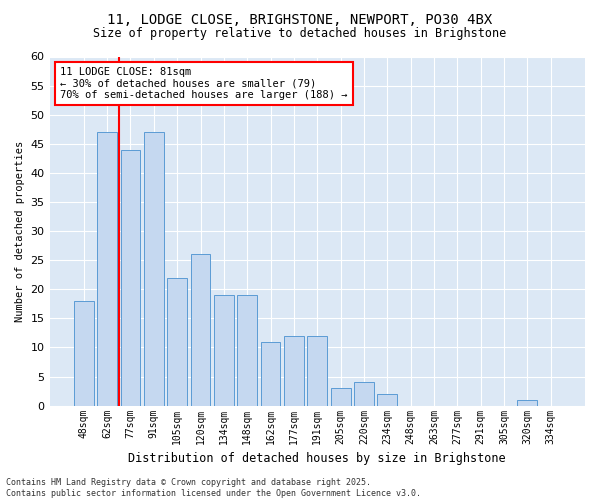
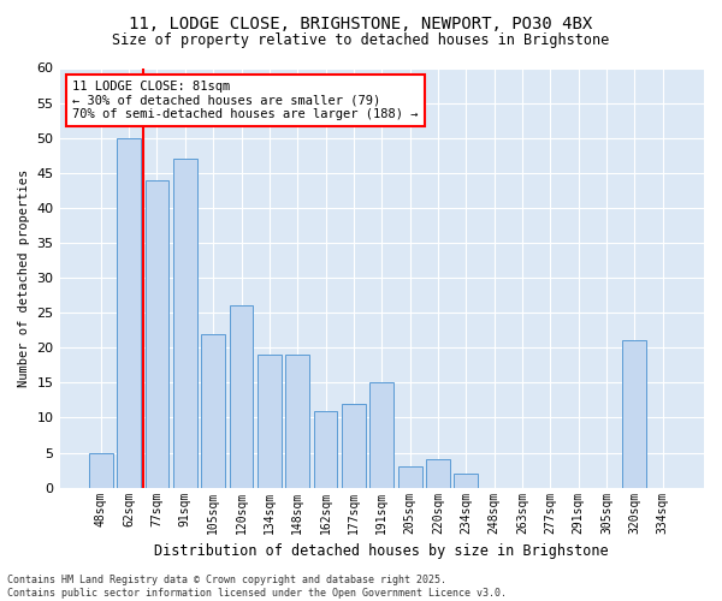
48sqm: 18 -> 5
62sqm: 47 -> 50
191sqm: 12 -> 15
320sqm: 1 -> 21
